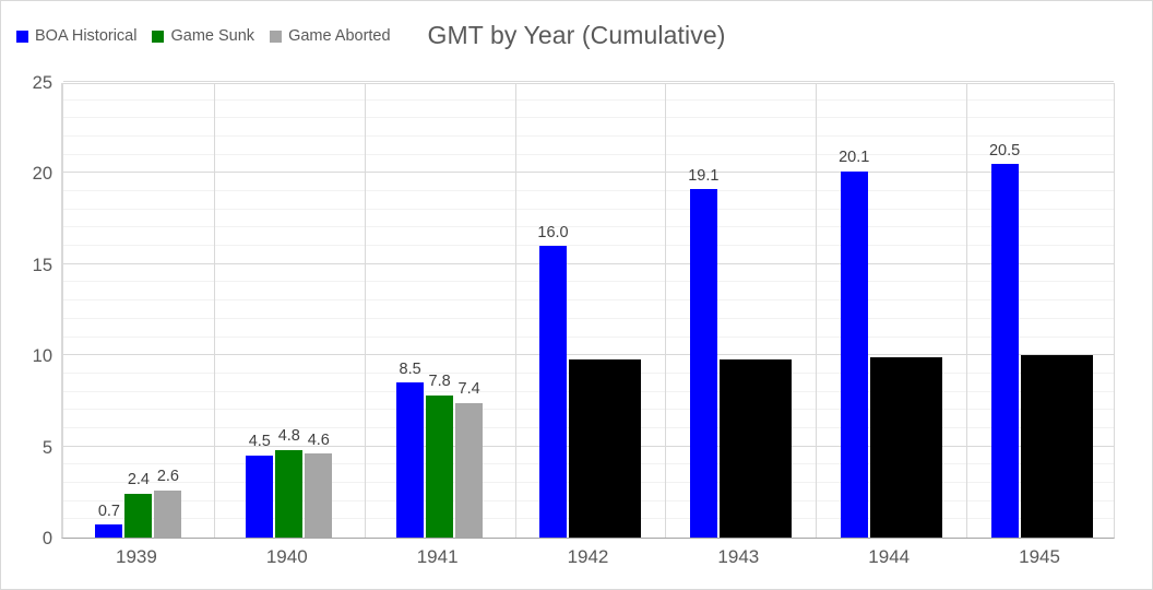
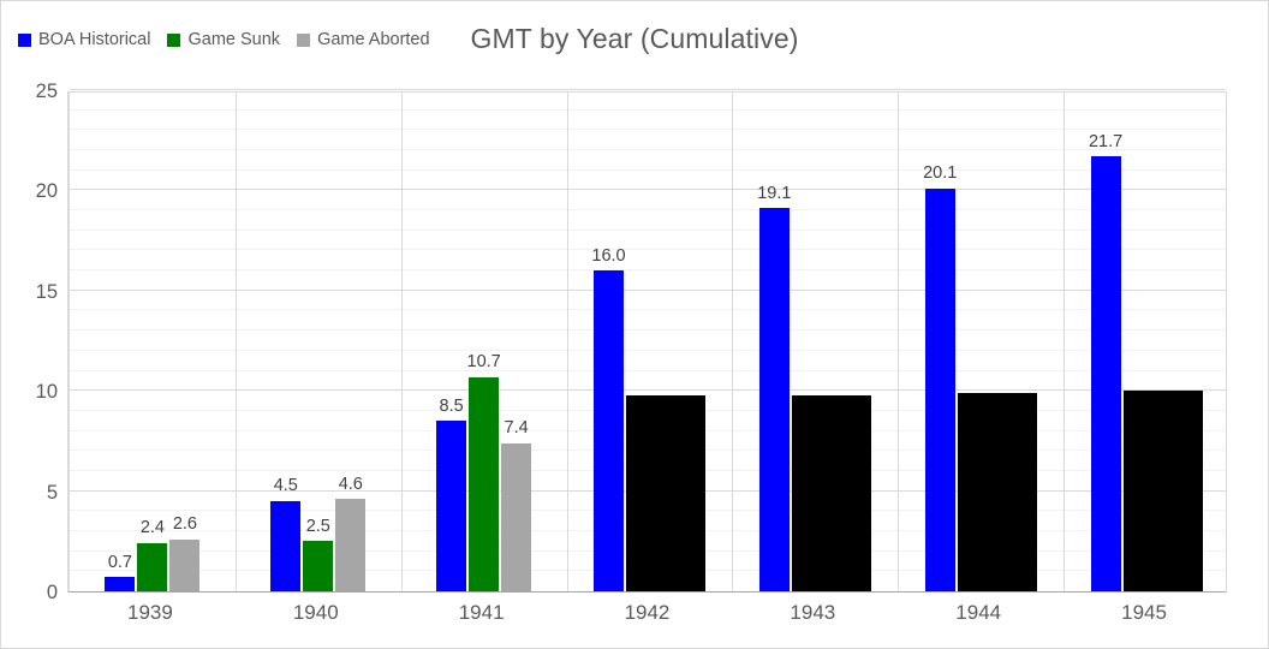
Game Sunk/1940: 4.8 -> 2.5
Game Sunk/1941: 7.8 -> 10.7
BOA Historical/1945: 20.5 -> 21.7
